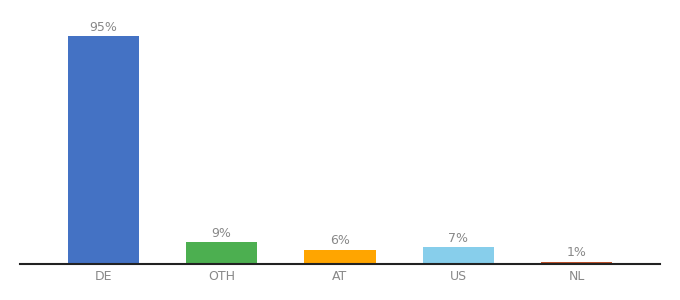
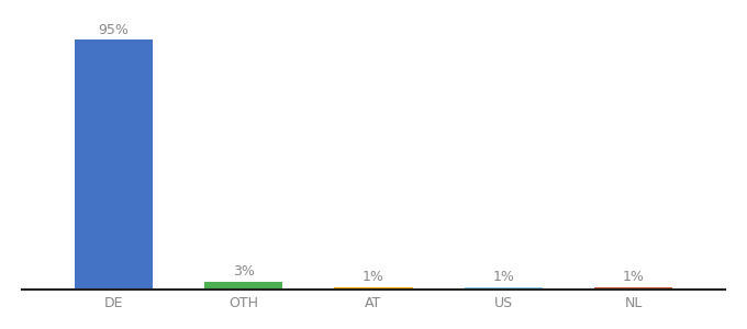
OTH: 9% -> 3%
AT: 6% -> 1%
US: 7% -> 1%
